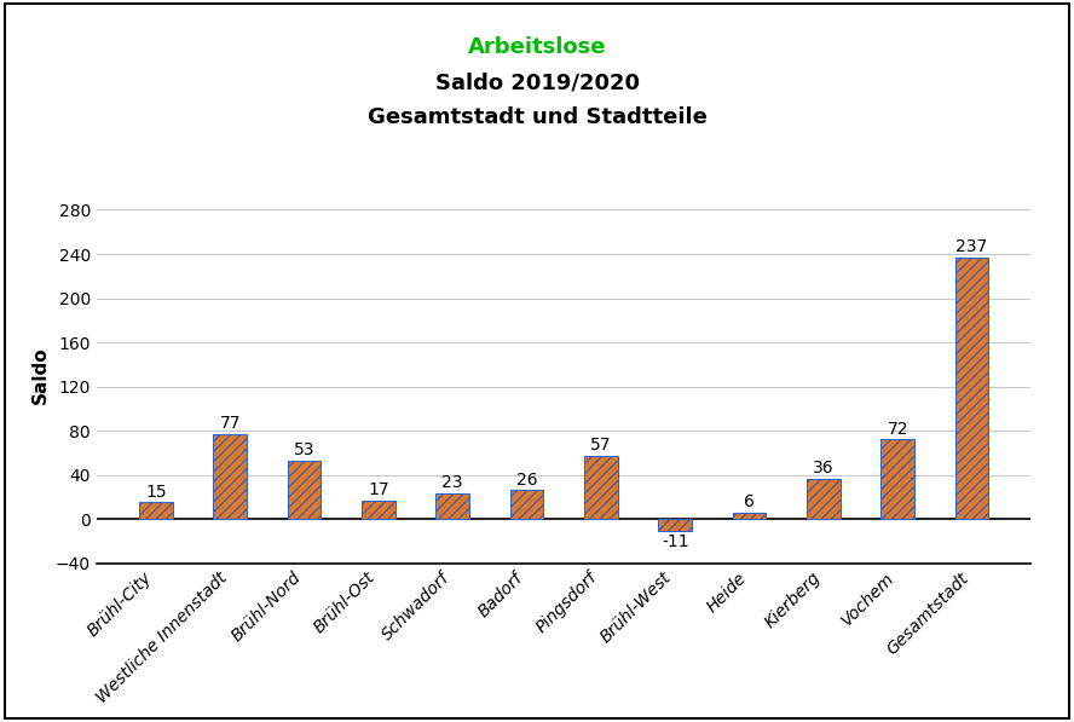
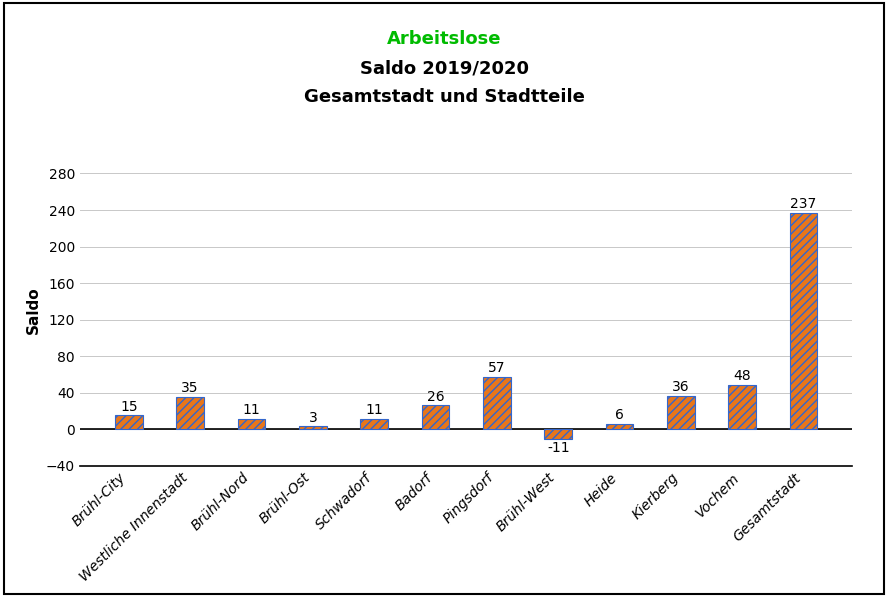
Westliche Innenstadt: 77 -> 35
Brühl-Nord: 53 -> 11
Brühl-Ost: 17 -> 3
Schwadorf: 23 -> 11
Vochem: 72 -> 48
